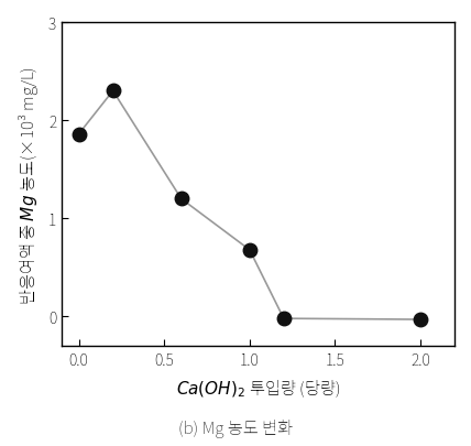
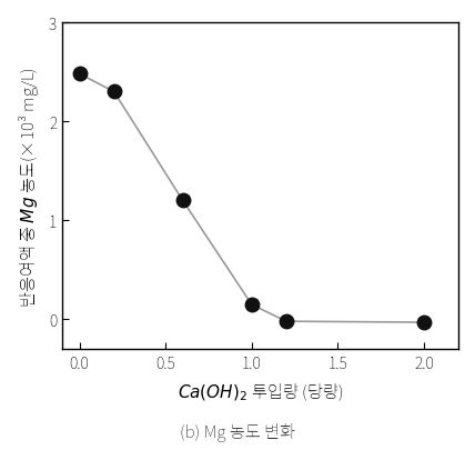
0.0: 1.86 -> 2.48
1.0: 0.68 -> 0.15
